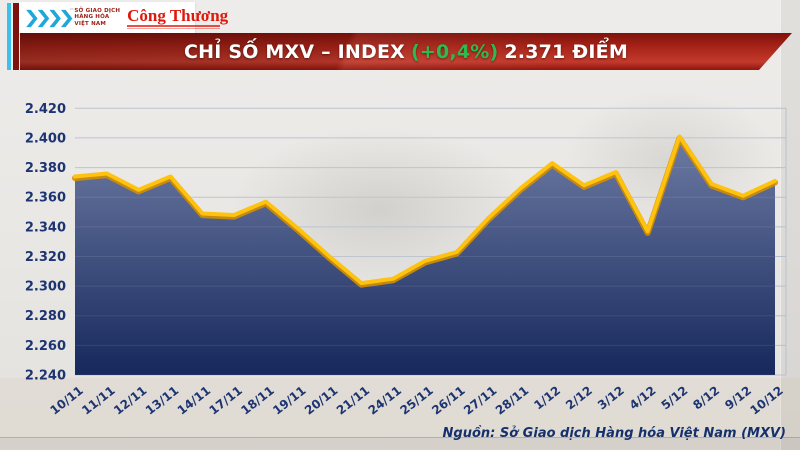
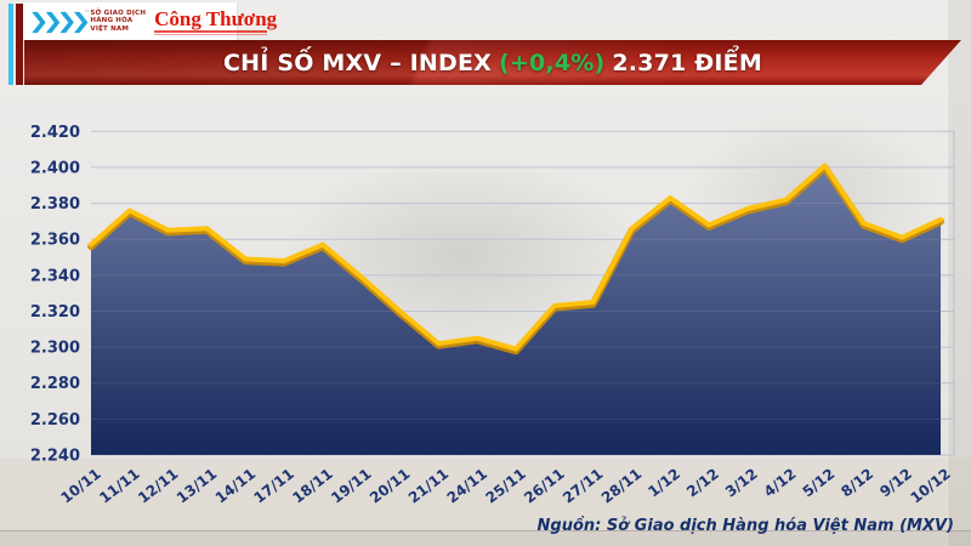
10/11: 2374 -> 2357
13/11: 2374 -> 2366
25/11: 2317 -> 2299
27/11: 2346 -> 2325
4/12: 2337 -> 2382
